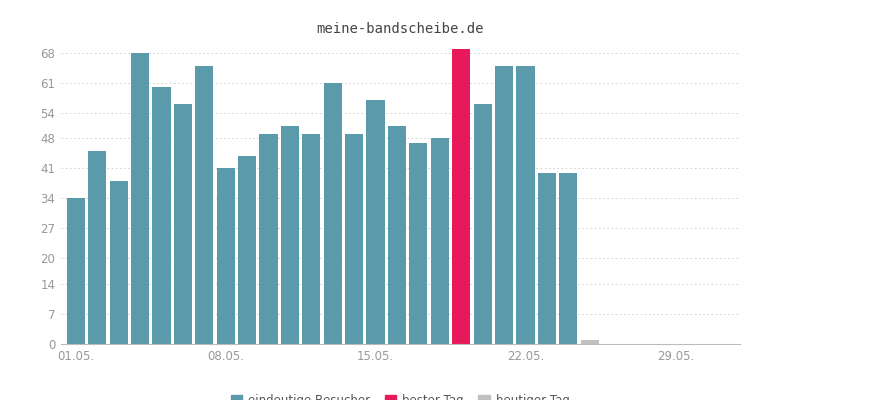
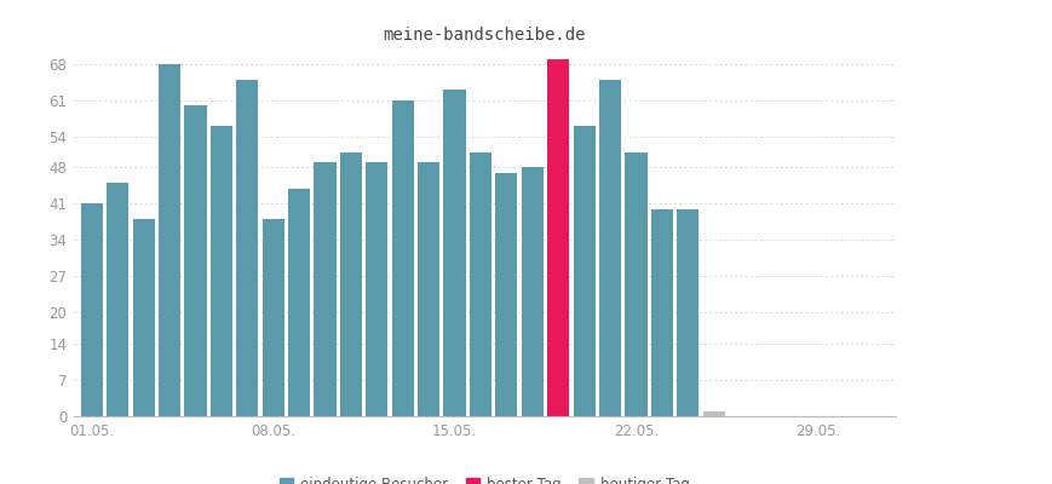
01.05.: 34 -> 41
08.05.: 41 -> 38
15.05.: 57 -> 63
22.05.: 65 -> 51
